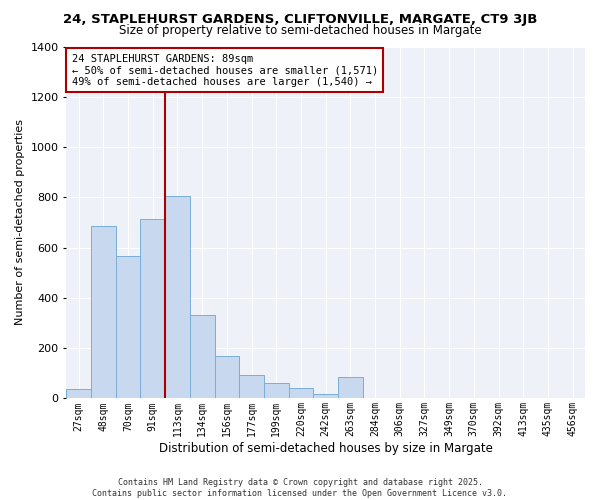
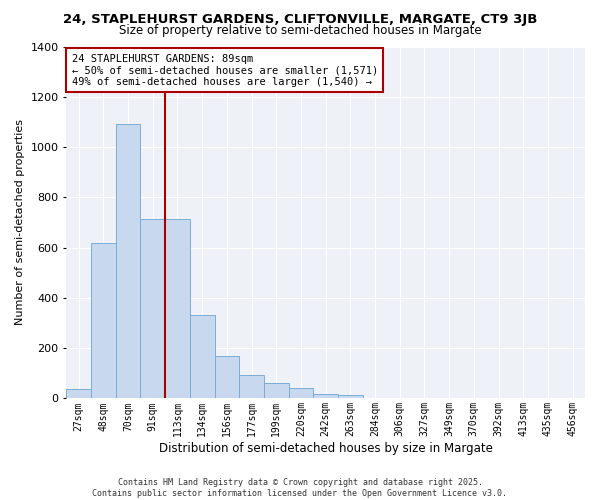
48sqm: 685 -> 620
70sqm: 565 -> 1090
113sqm: 805 -> 715
263sqm: 85 -> 12
